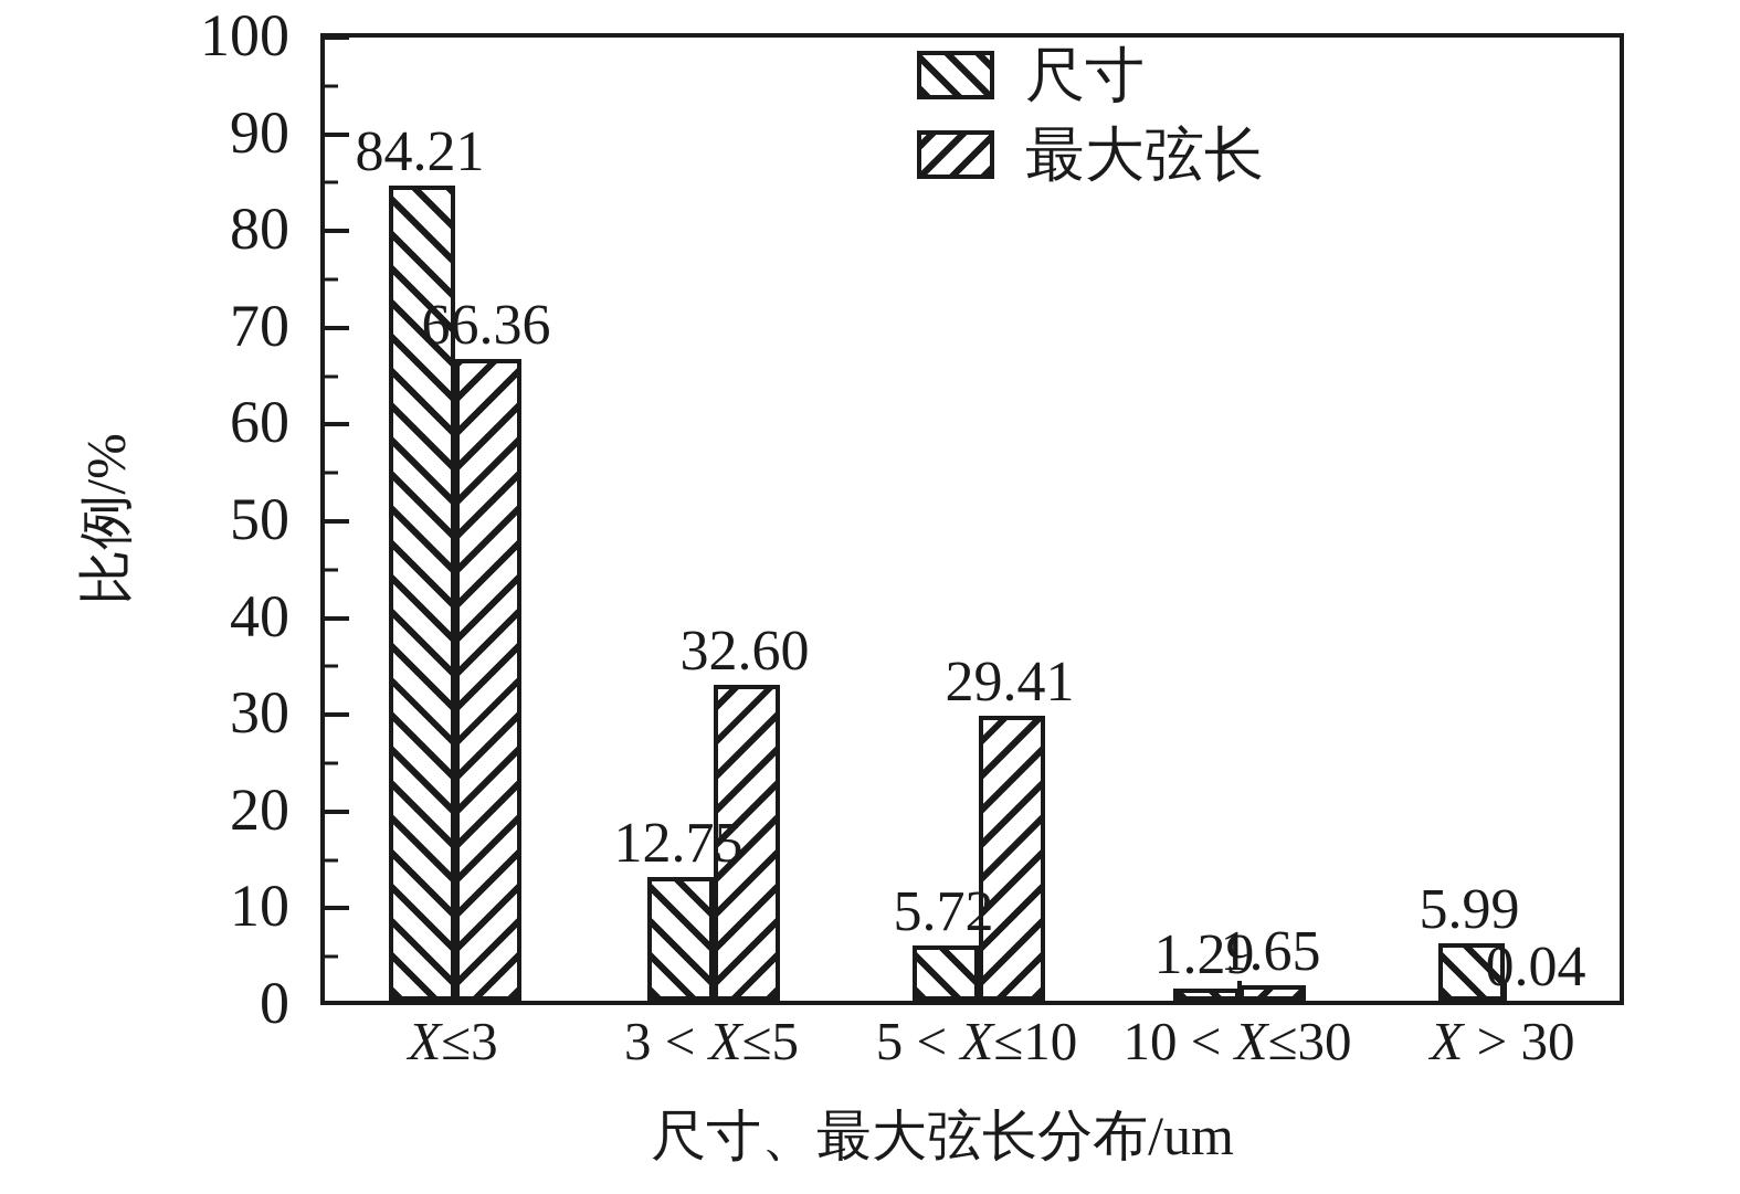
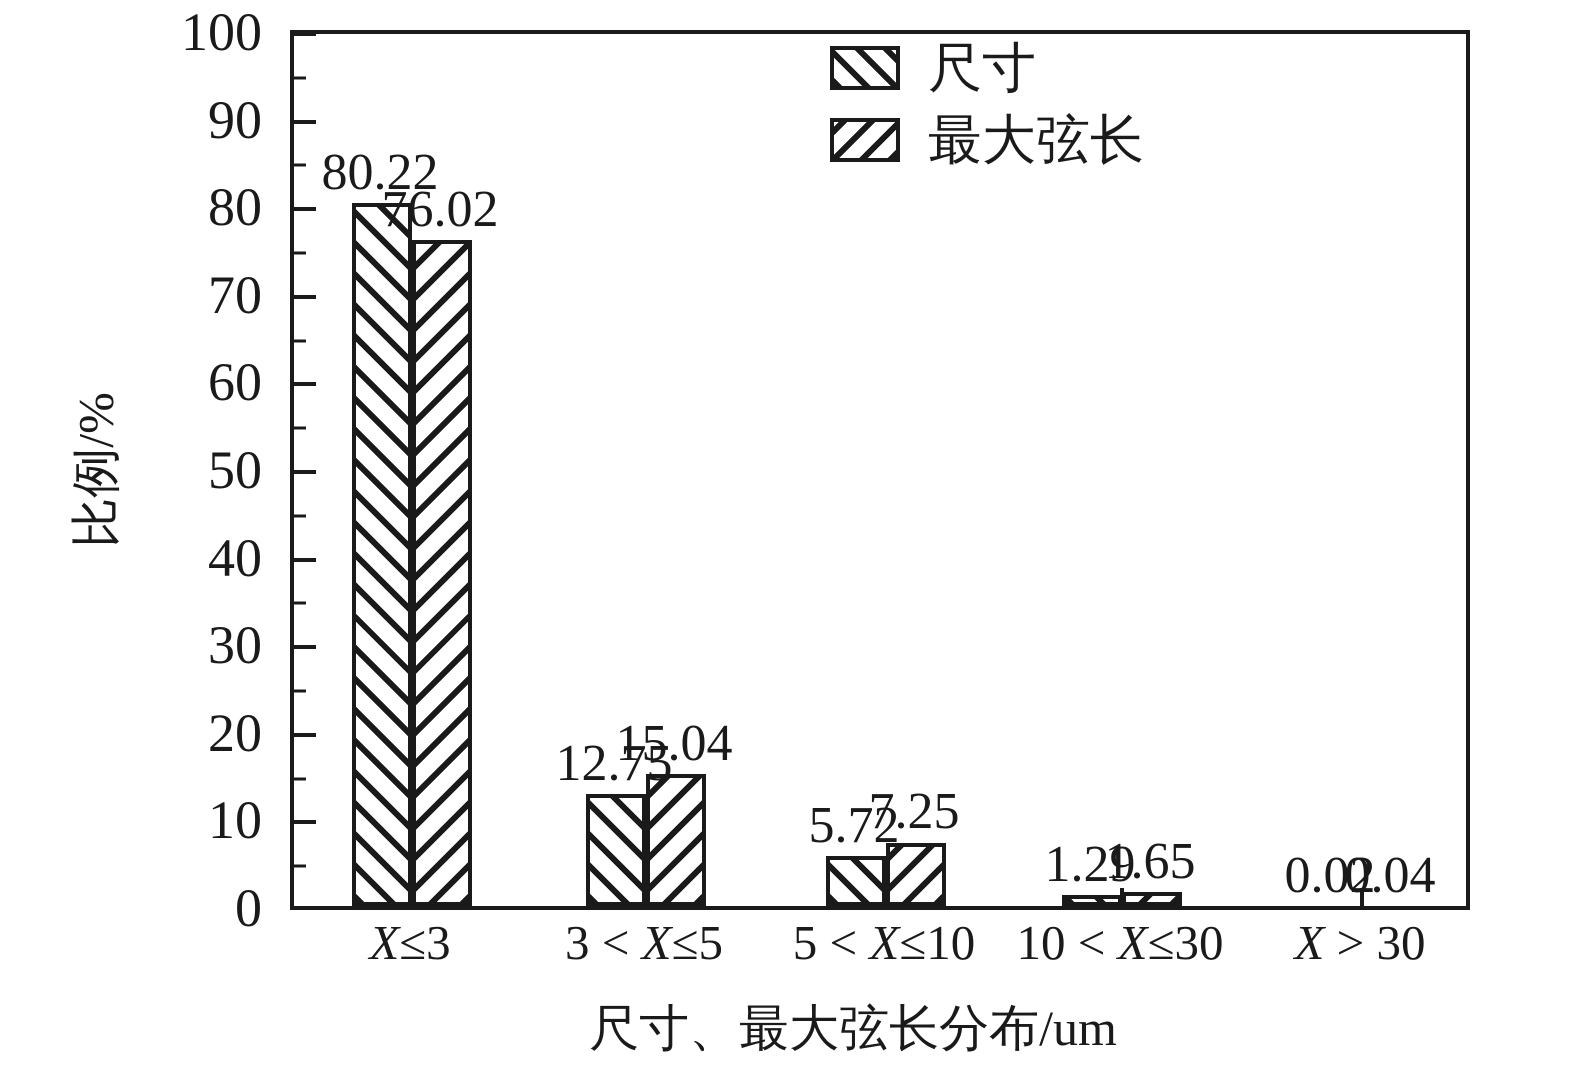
尺寸/X≤3: 84.21 -> 80.22
最大弦长/X≤3: 66.36 -> 76.02
最大弦长/3 < X≤5: 32.60 -> 15.04
最大弦长/5 < X≤10: 29.41 -> 7.25
尺寸/X > 30: 5.99 -> 0.02
